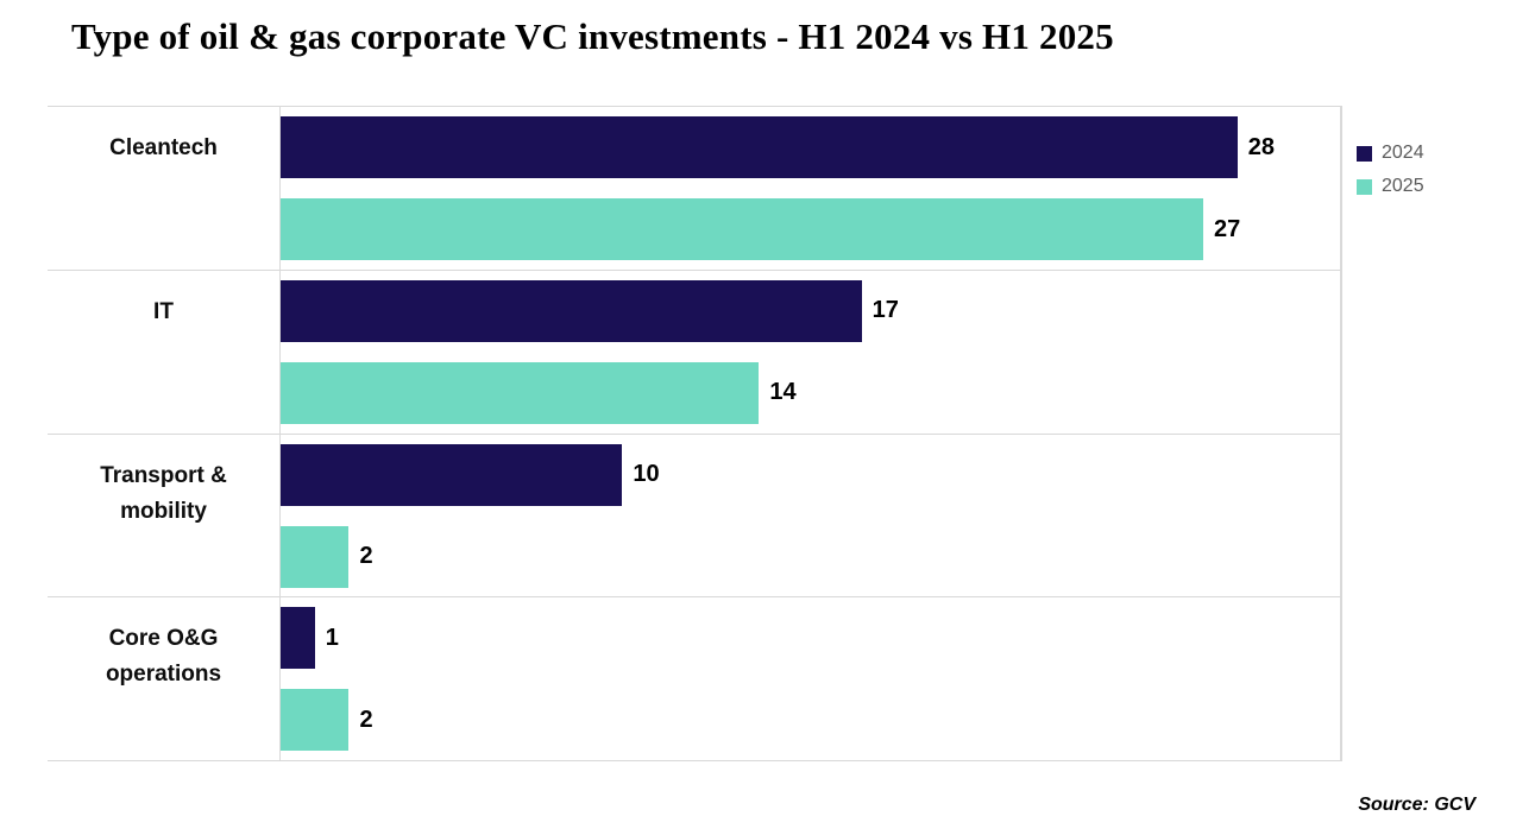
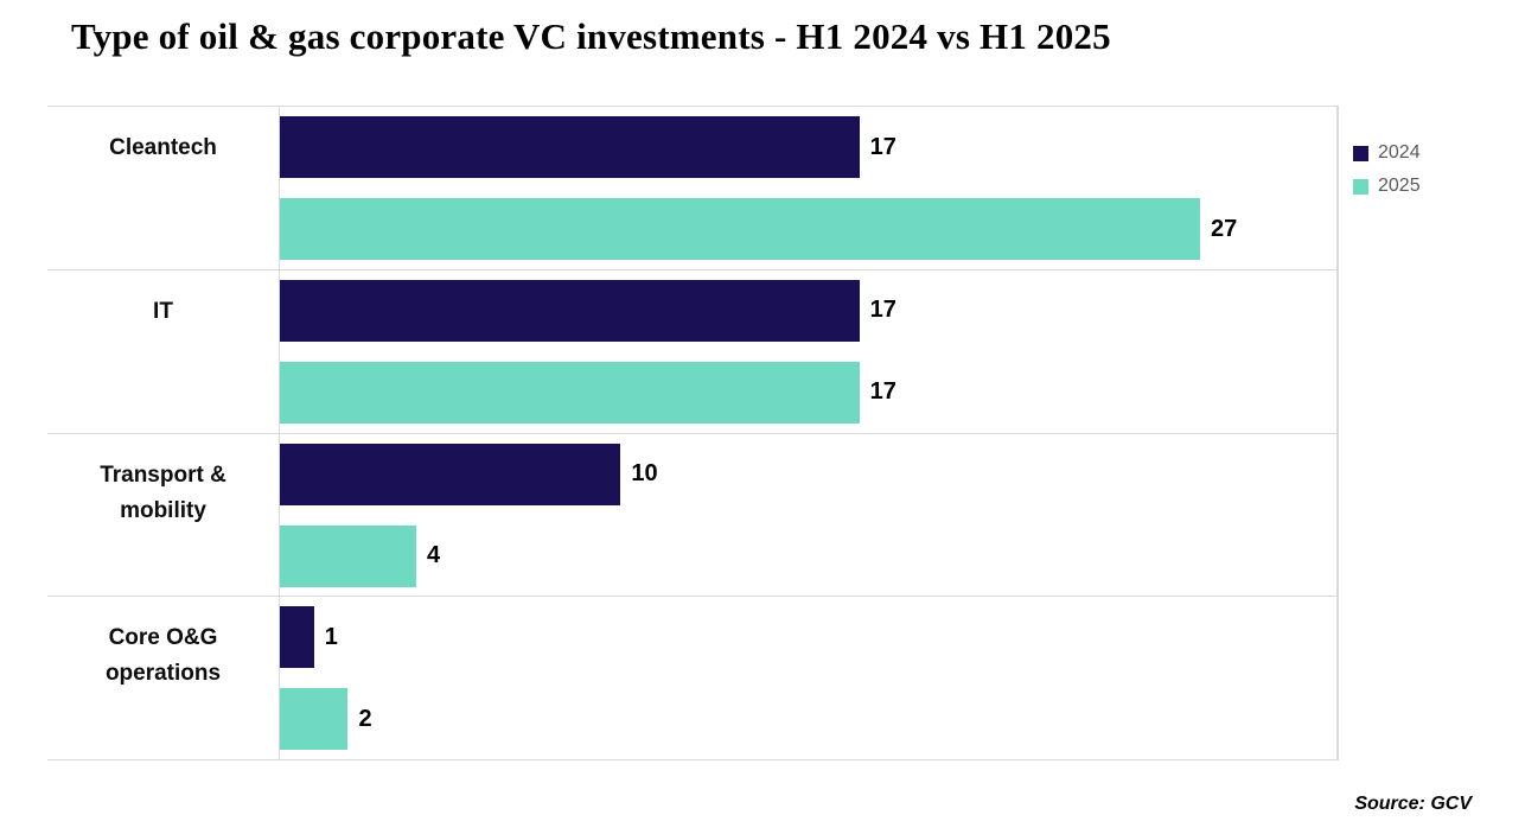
2024/Cleantech: 28 -> 17
2025/IT: 14 -> 17
2025/Transport & mobility: 2 -> 4
